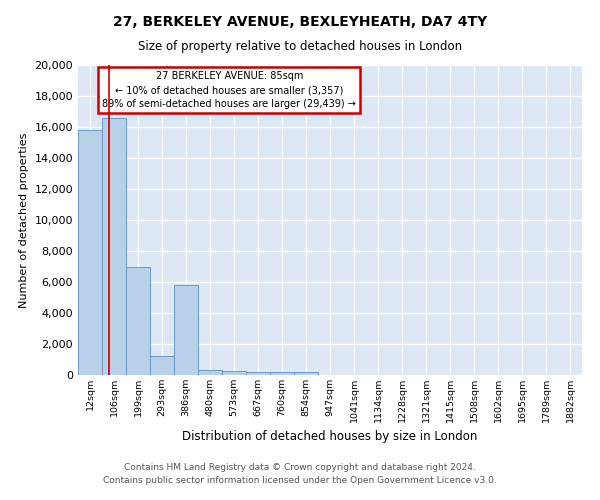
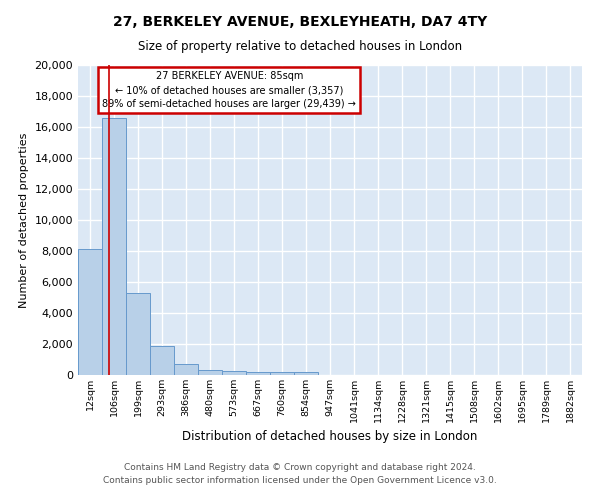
12sqm: 15,800 -> 8,100
199sqm: 7,000 -> 5,300
293sqm: 1,200 -> 1,800
386sqm: 5,800 -> 700
